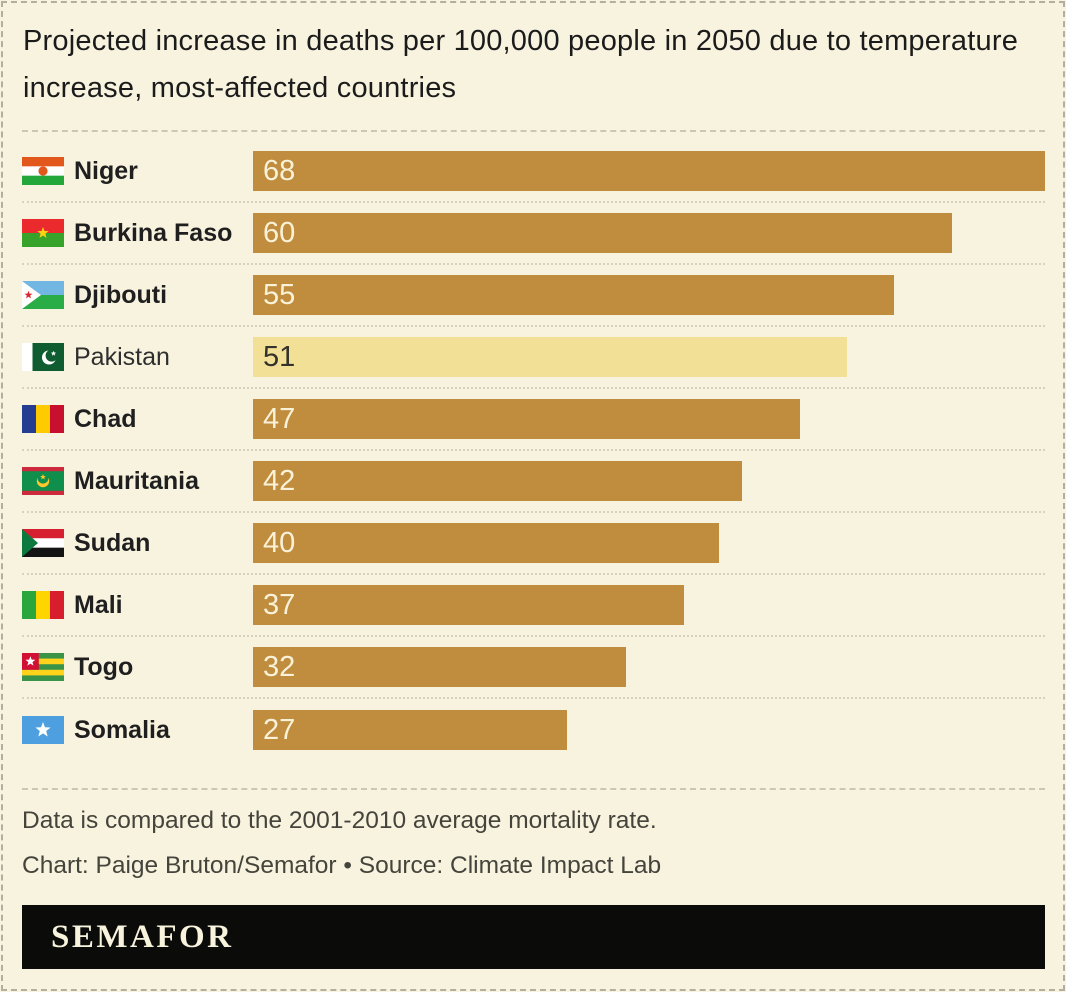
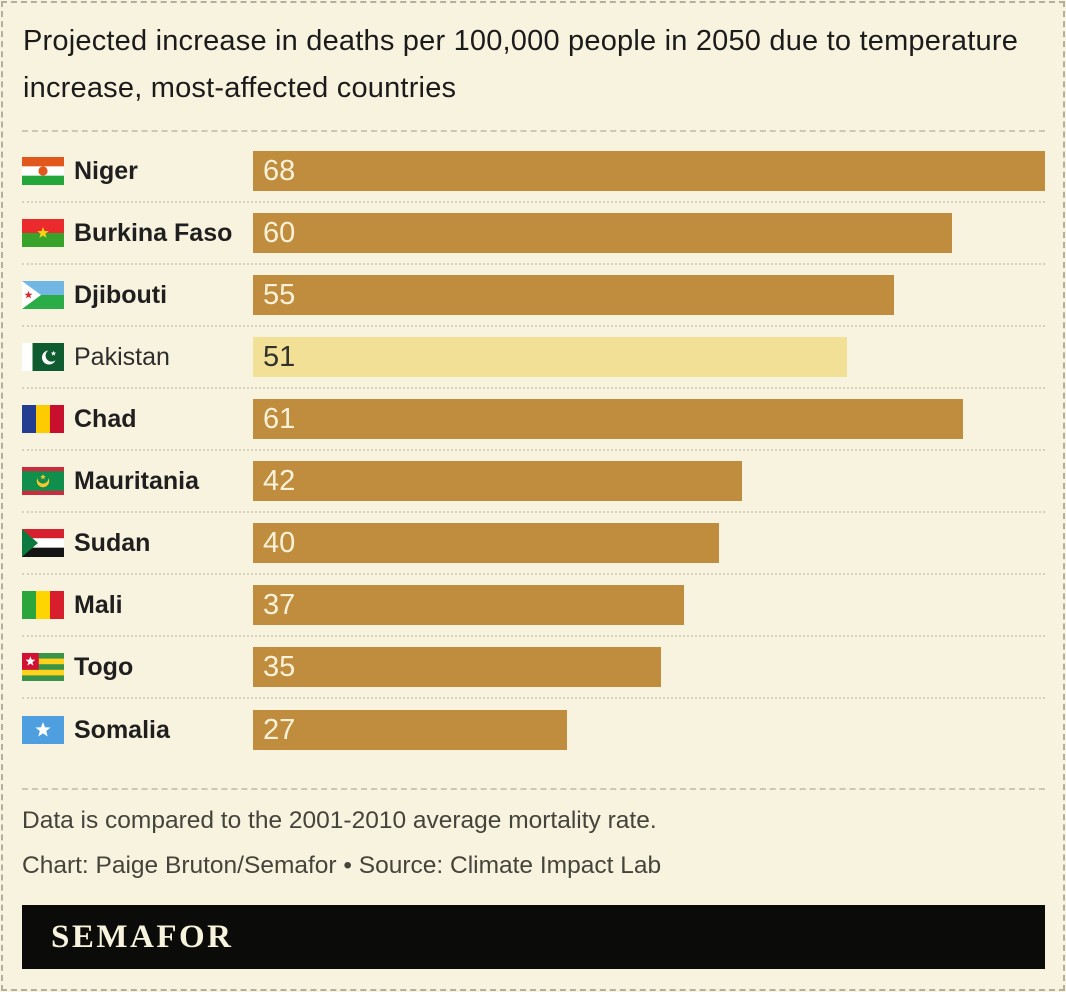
Chad: 47 -> 61
Togo: 32 -> 35
